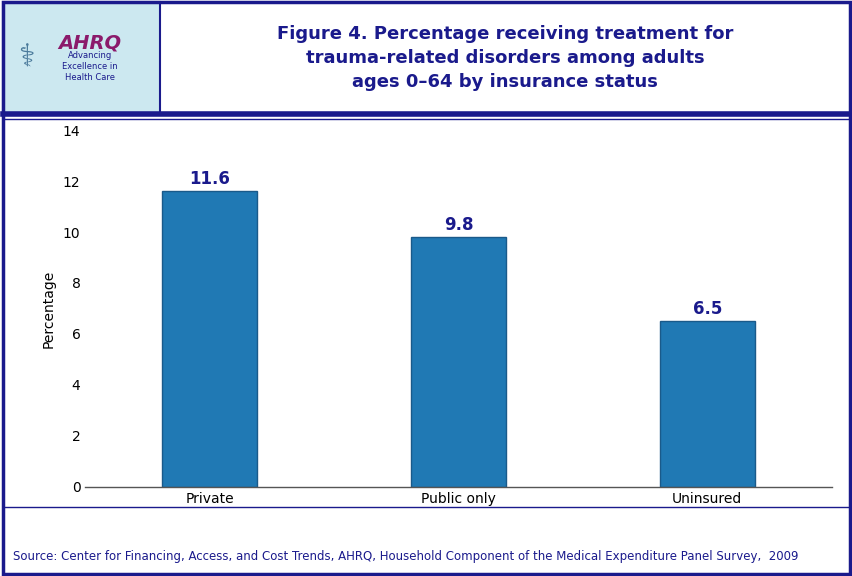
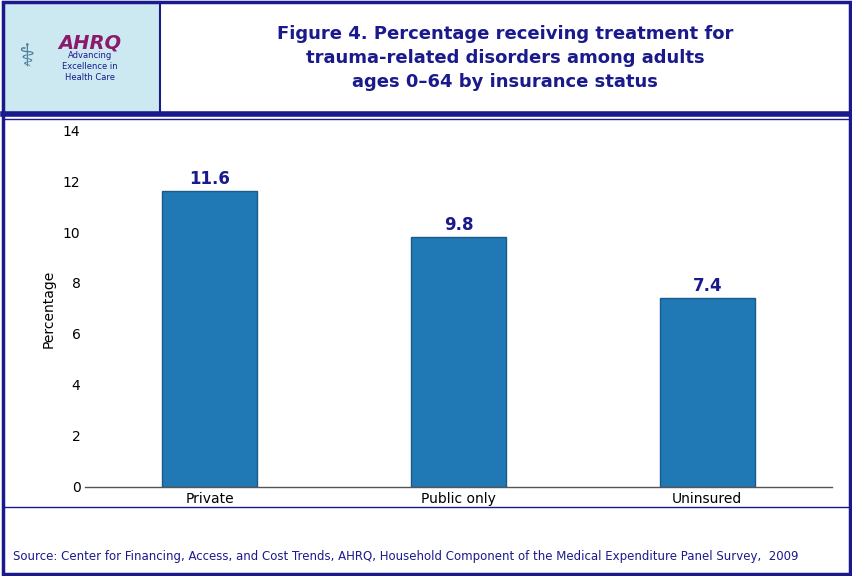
Uninsured: 6.5 -> 7.4
